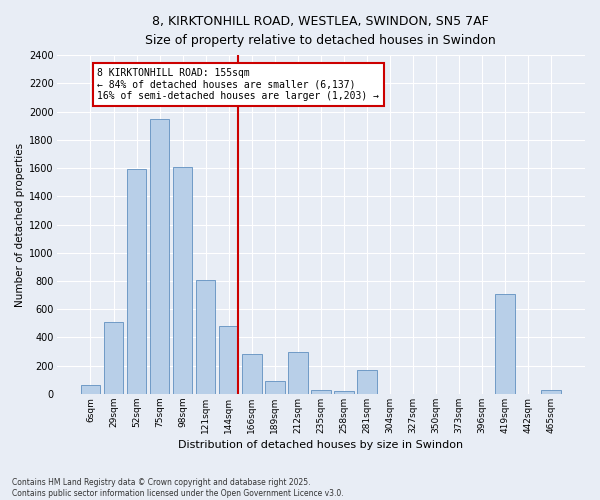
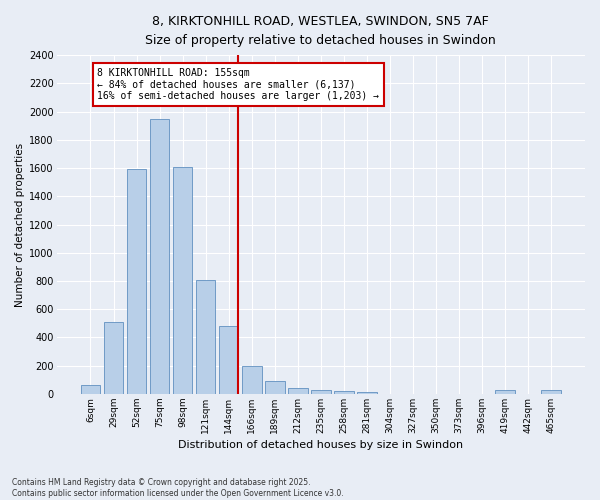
166sqm: 280 -> 200
212sqm: 300 -> 40
281sqm: 170 -> 20
419sqm: 710 -> 30
